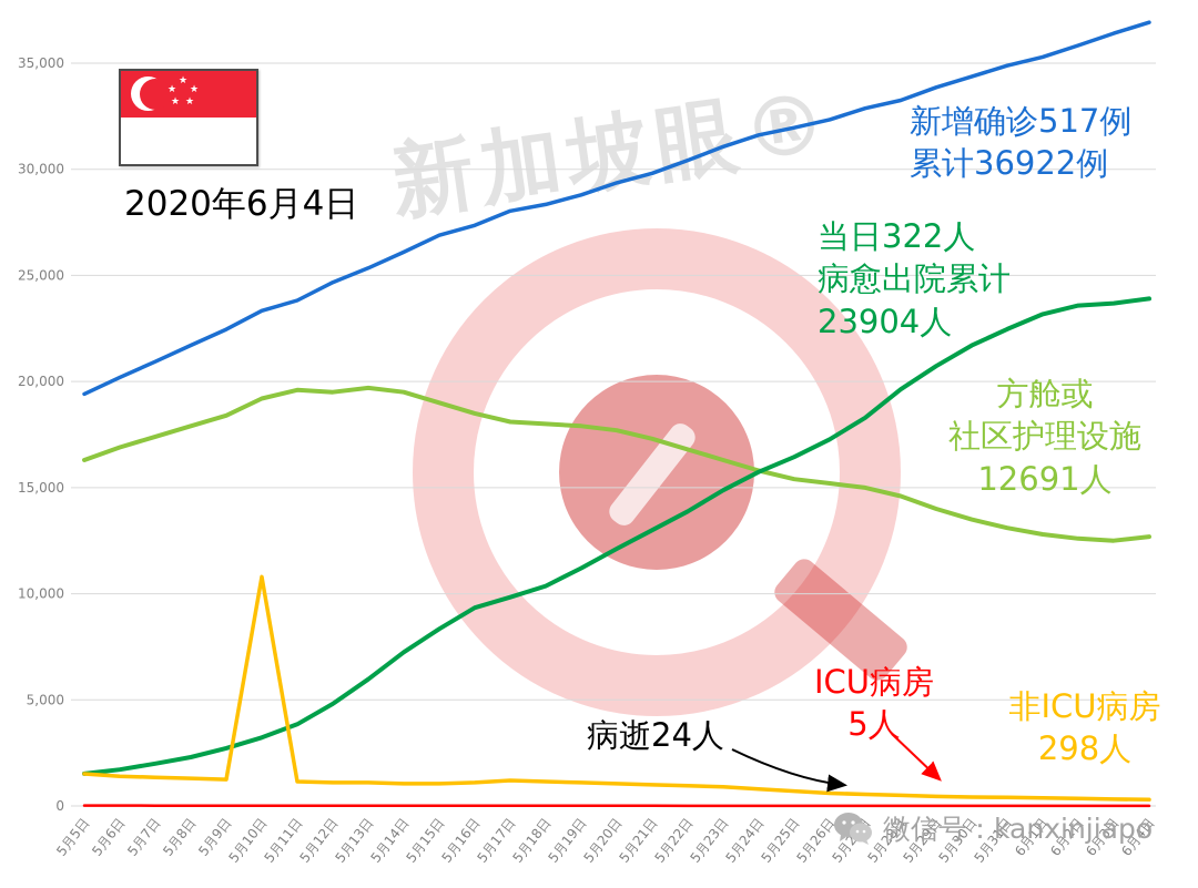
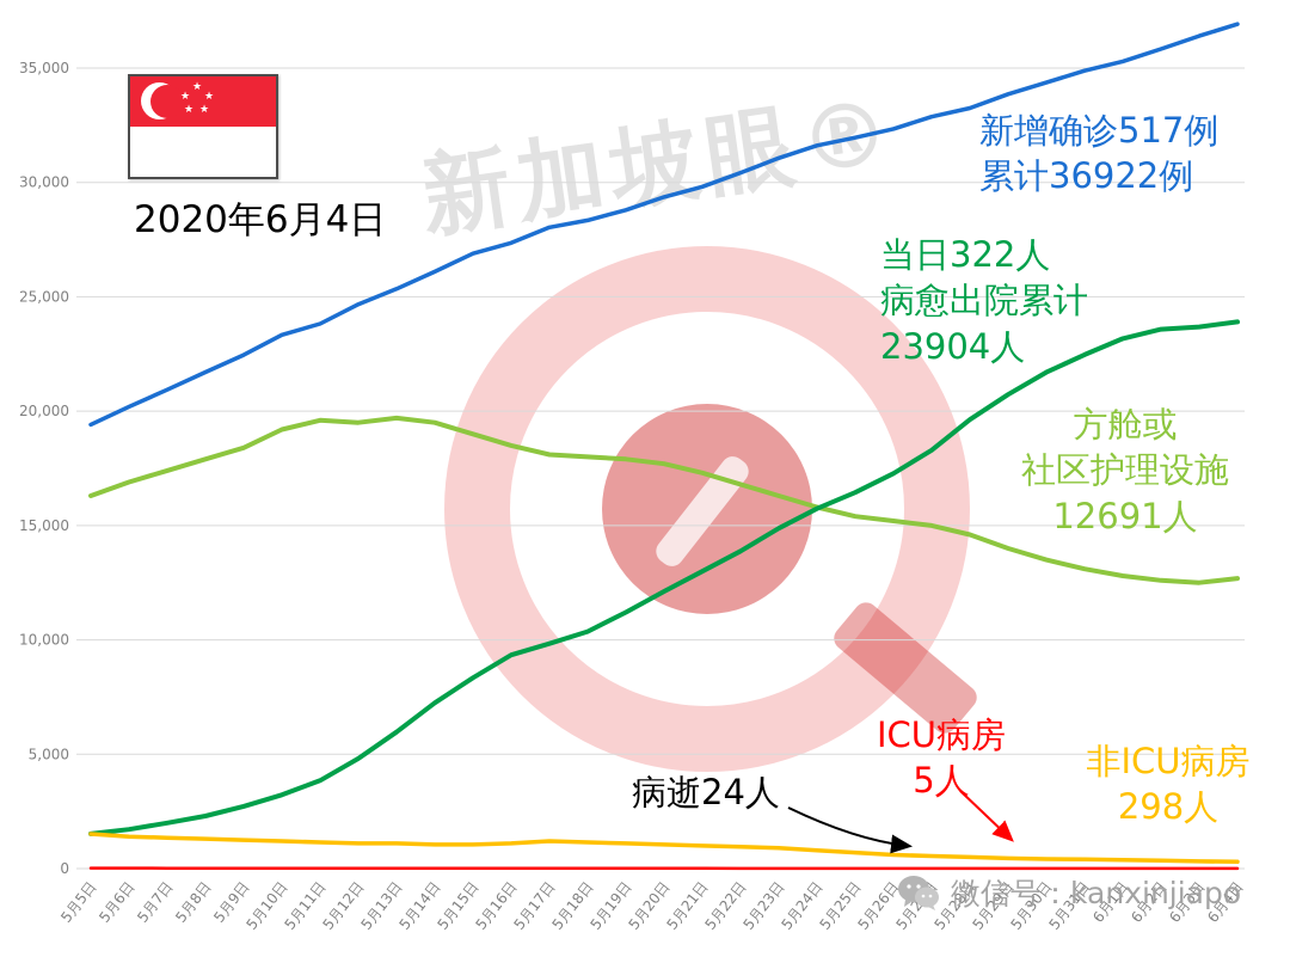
非ICU病房/5月10日: 10800 -> 1200
